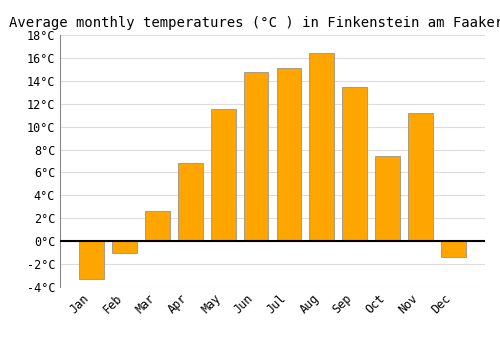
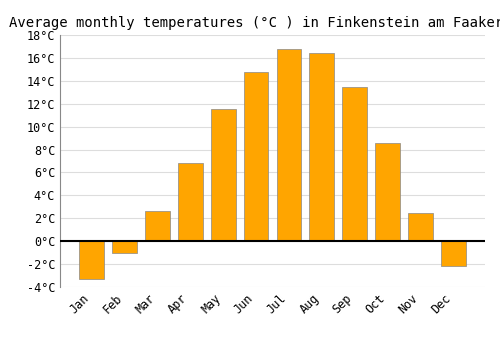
Jul: 15.1°C -> 16.8°C
Oct: 7.4°C -> 8.6°C
Nov: 11.2°C -> 2.5°C
Dec: -1.4°C -> -2.2°C
